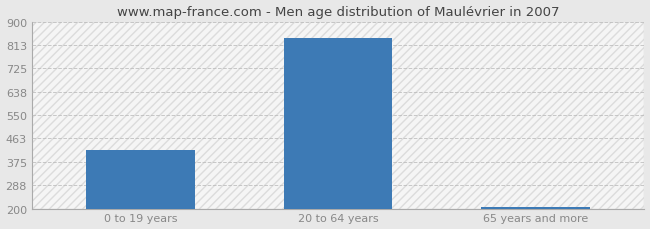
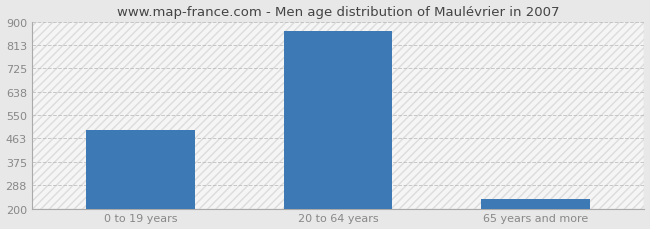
0 to 19 years: 420 -> 495
20 to 64 years: 840 -> 865
65 years and more: 207 -> 235
